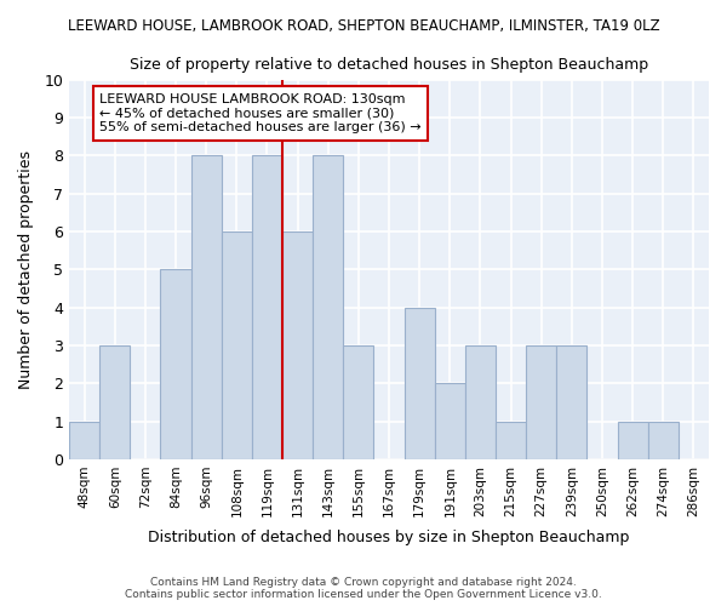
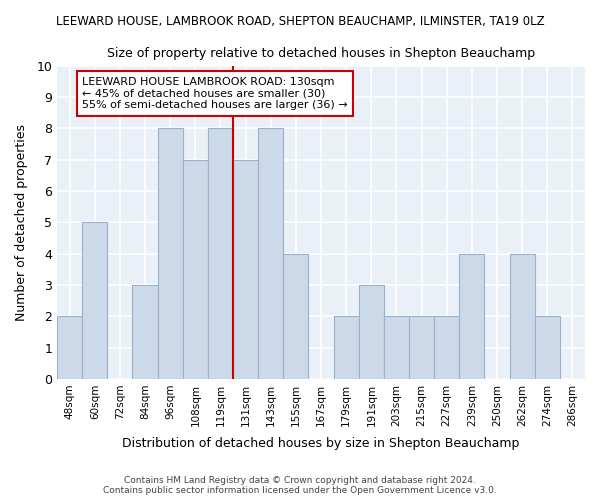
48sqm: 1 -> 2
60sqm: 3 -> 5
84sqm: 5 -> 3
108sqm: 6 -> 7
131sqm: 6 -> 7
155sqm: 3 -> 4
179sqm: 4 -> 2
191sqm: 2 -> 3
203sqm: 3 -> 2
215sqm: 1 -> 2
227sqm: 3 -> 2
239sqm: 3 -> 4
262sqm: 1 -> 4
274sqm: 1 -> 2
